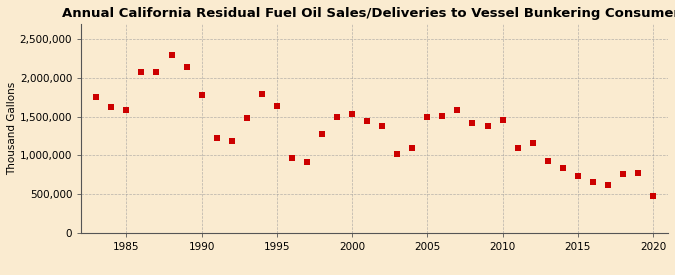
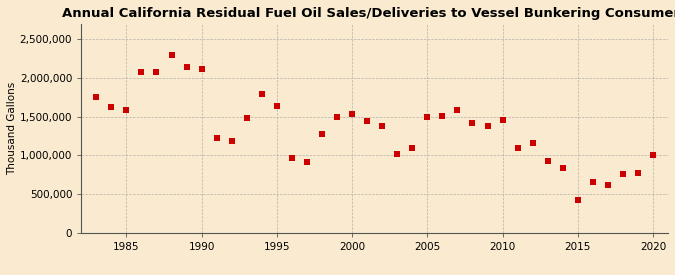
1990: 1,780,000 -> 2,120,000
2015: 730,000 -> 420,000
2020: 470,000 -> 1,000,000
